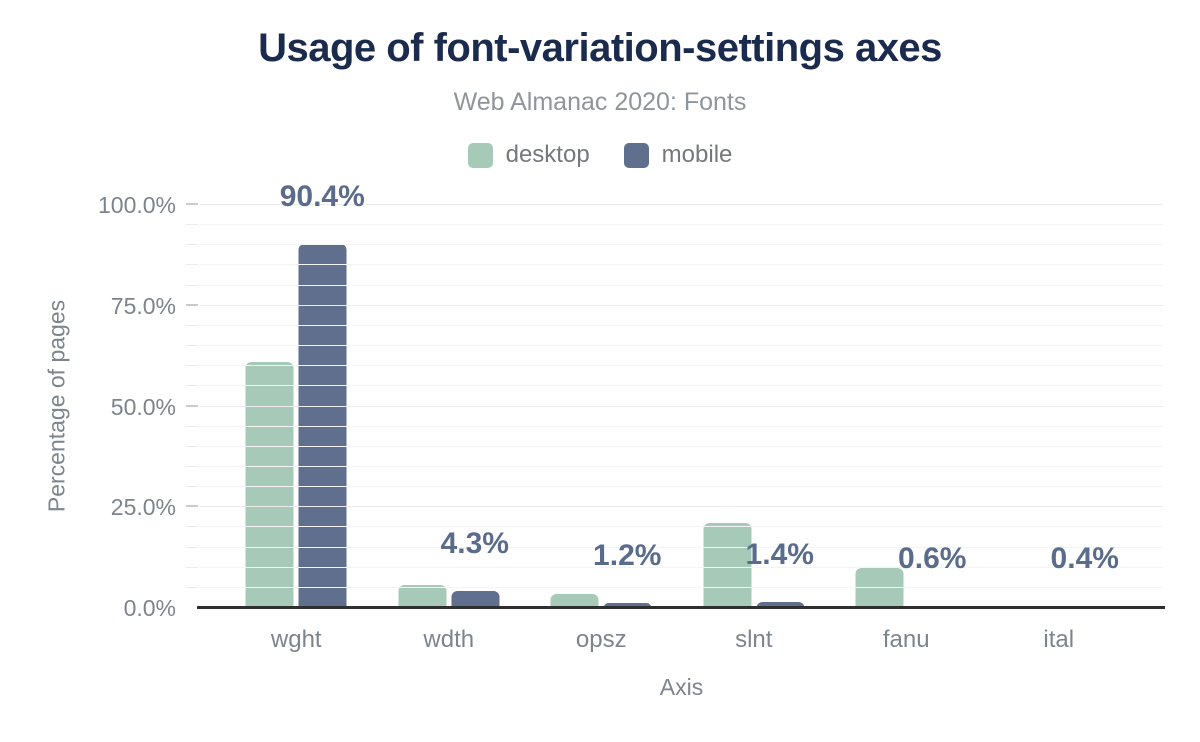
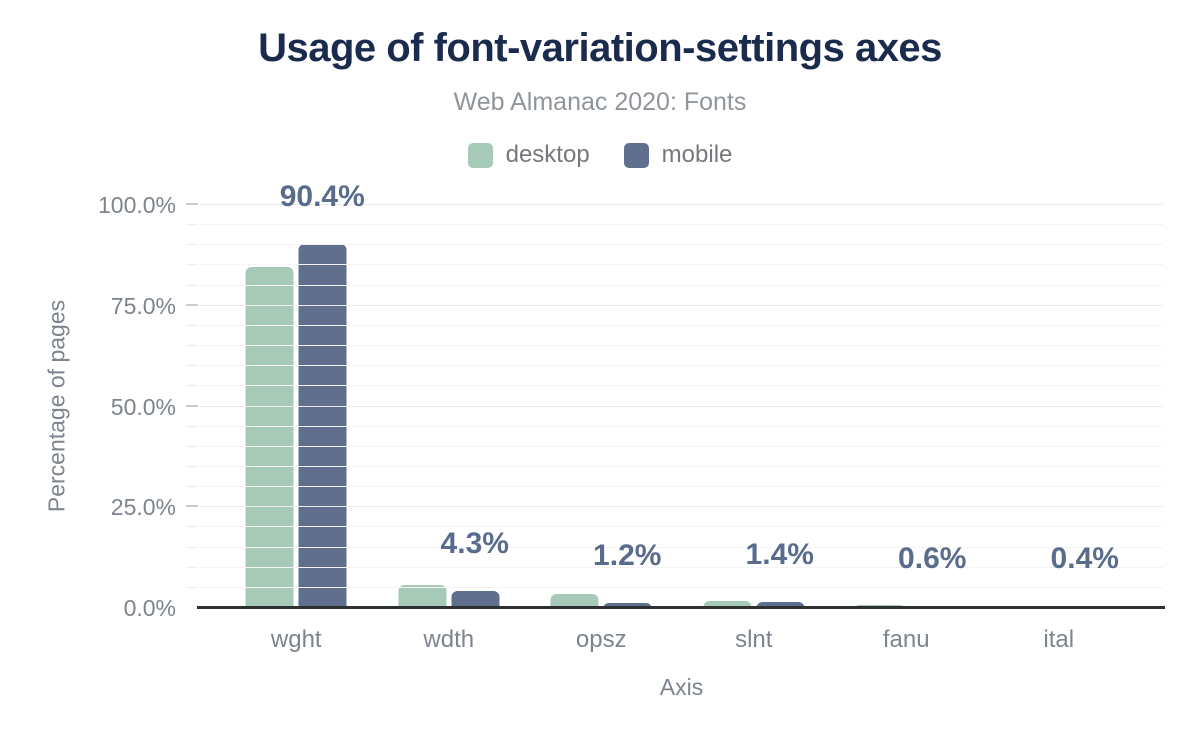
desktop/wght: 61% -> 85%
desktop/slnt: 21% -> 2%
desktop/fanu: 10% -> 1%
